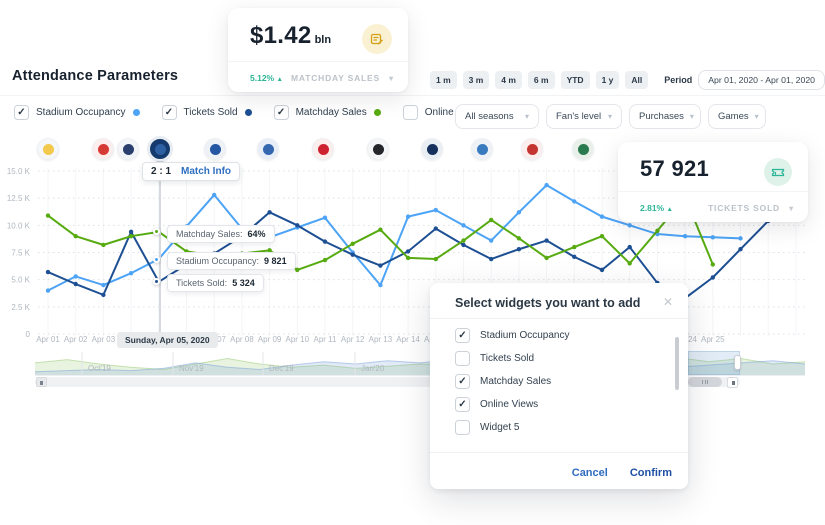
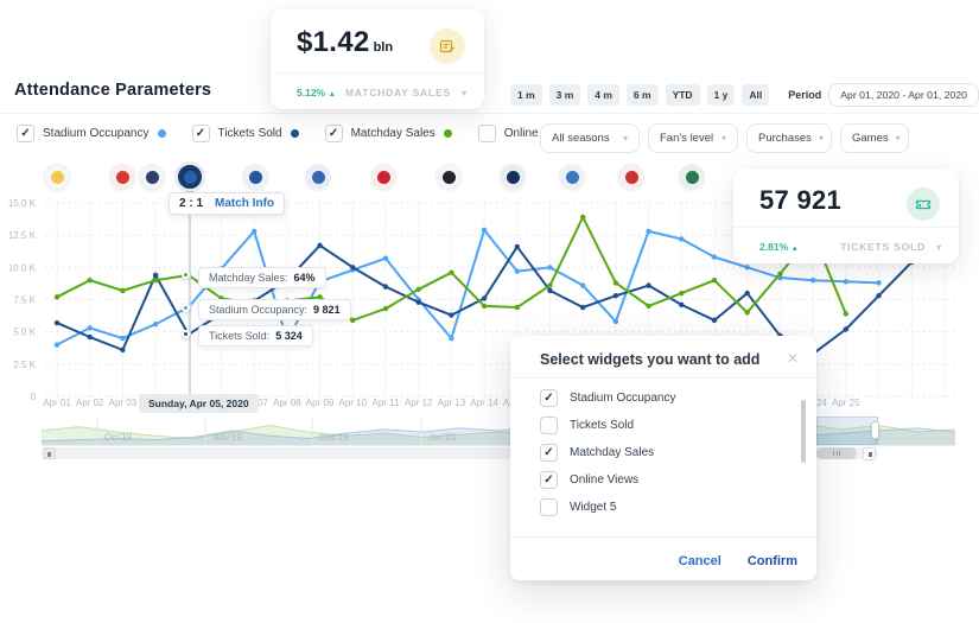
Matchday Sales/Apr 01: 10.9K -> 7.7K
Stadium Occupancy/Apr 08: 9.7K -> 4.4K
Tickets Sold/Apr 09: 11.2K -> 11.7K
Stadium Occupancy/Apr 14: 10.8K -> 12.9K
Stadium Occupancy/Apr 15: 11.4K -> 9.7K
Tickets Sold/Apr 15: 9.7K -> 11.6K
Matchday Sales/Apr 17: 10.5K -> 13.9K
Stadium Occupancy/Apr 18: 11.2K -> 5.8K
Stadium Occupancy/Apr 19: 13.7K -> 12.8K
